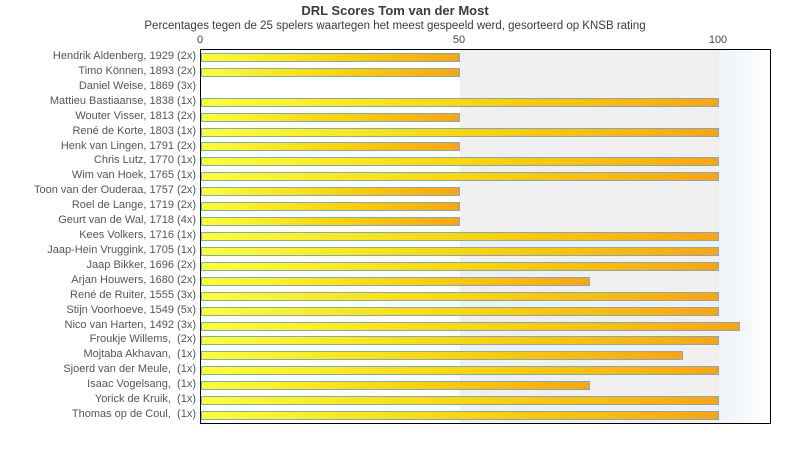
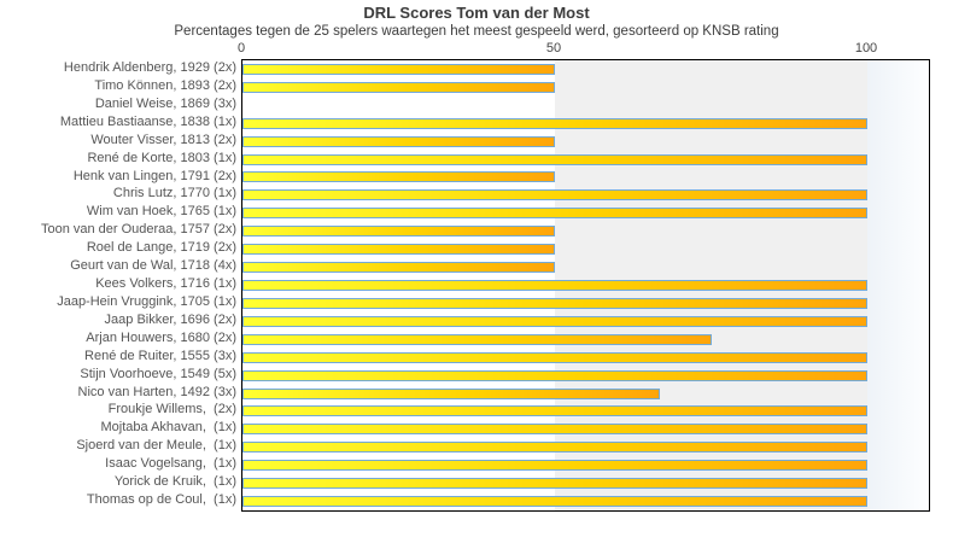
Nico van Harten, 1492 (3x): 104 -> 67
Mojtaba Akhavan, (1x): 93 -> 100
Isaac Vogelsang, (1x): 75 -> 100
